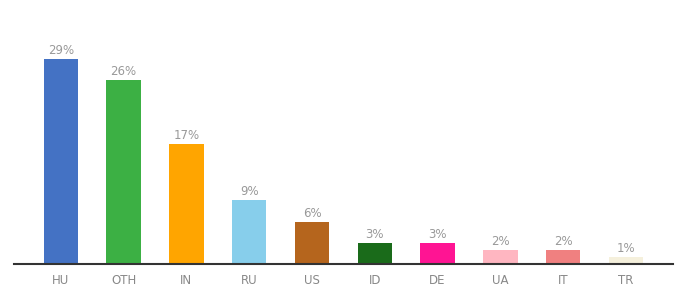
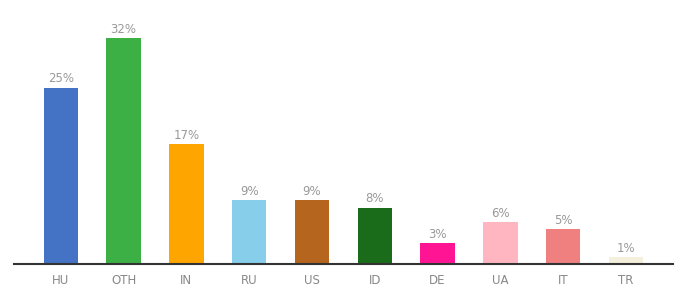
HU: 29% -> 25%
OTH: 26% -> 32%
US: 6% -> 9%
ID: 3% -> 8%
UA: 2% -> 6%
IT: 2% -> 5%
